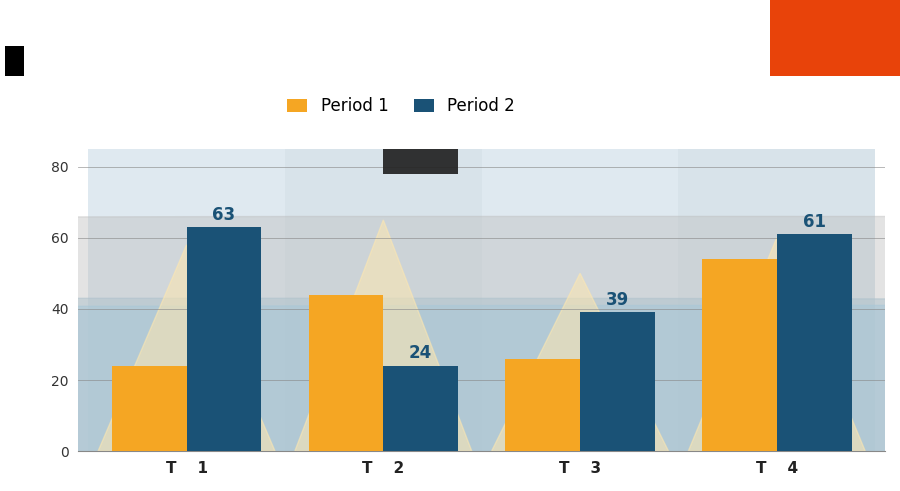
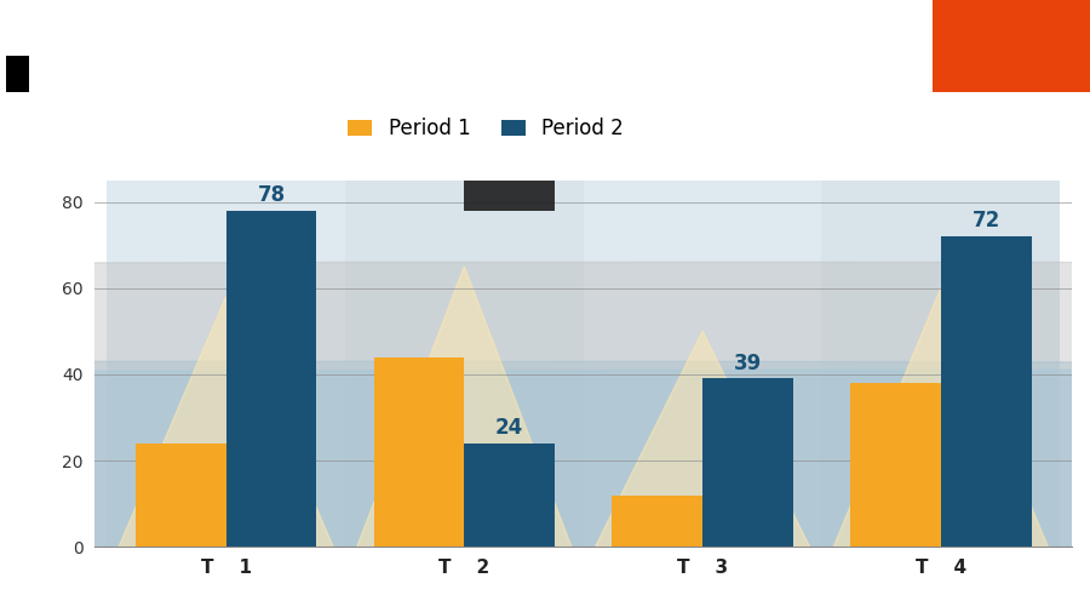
Period 2/T 1: 63 -> 78
Period 1/T 3: 26 -> 12
Period 1/T 4: 54 -> 38
Period 2/T 4: 61 -> 72
